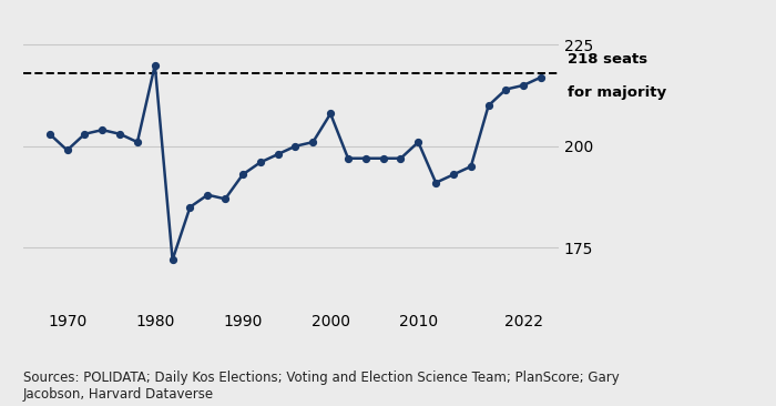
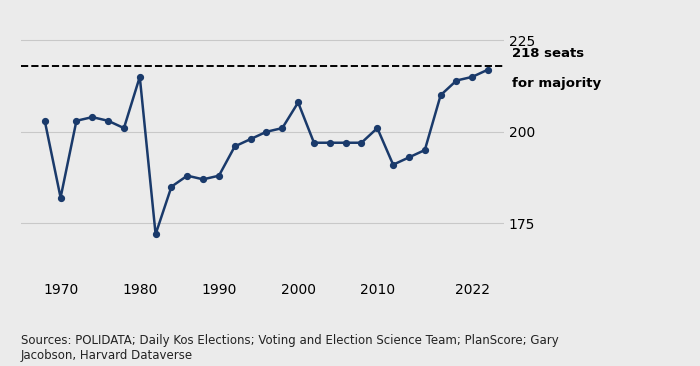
1970: 199 -> 182
1980: 220 -> 215
1990: 193 -> 188
